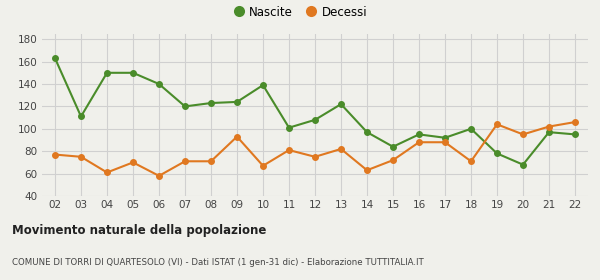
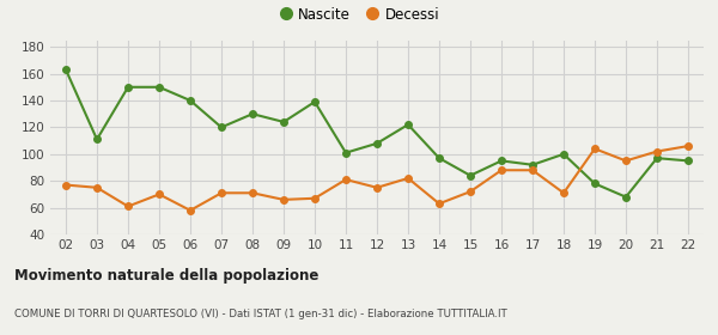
Nascite/08: 123 -> 130
Decessi/09: 93 -> 66
